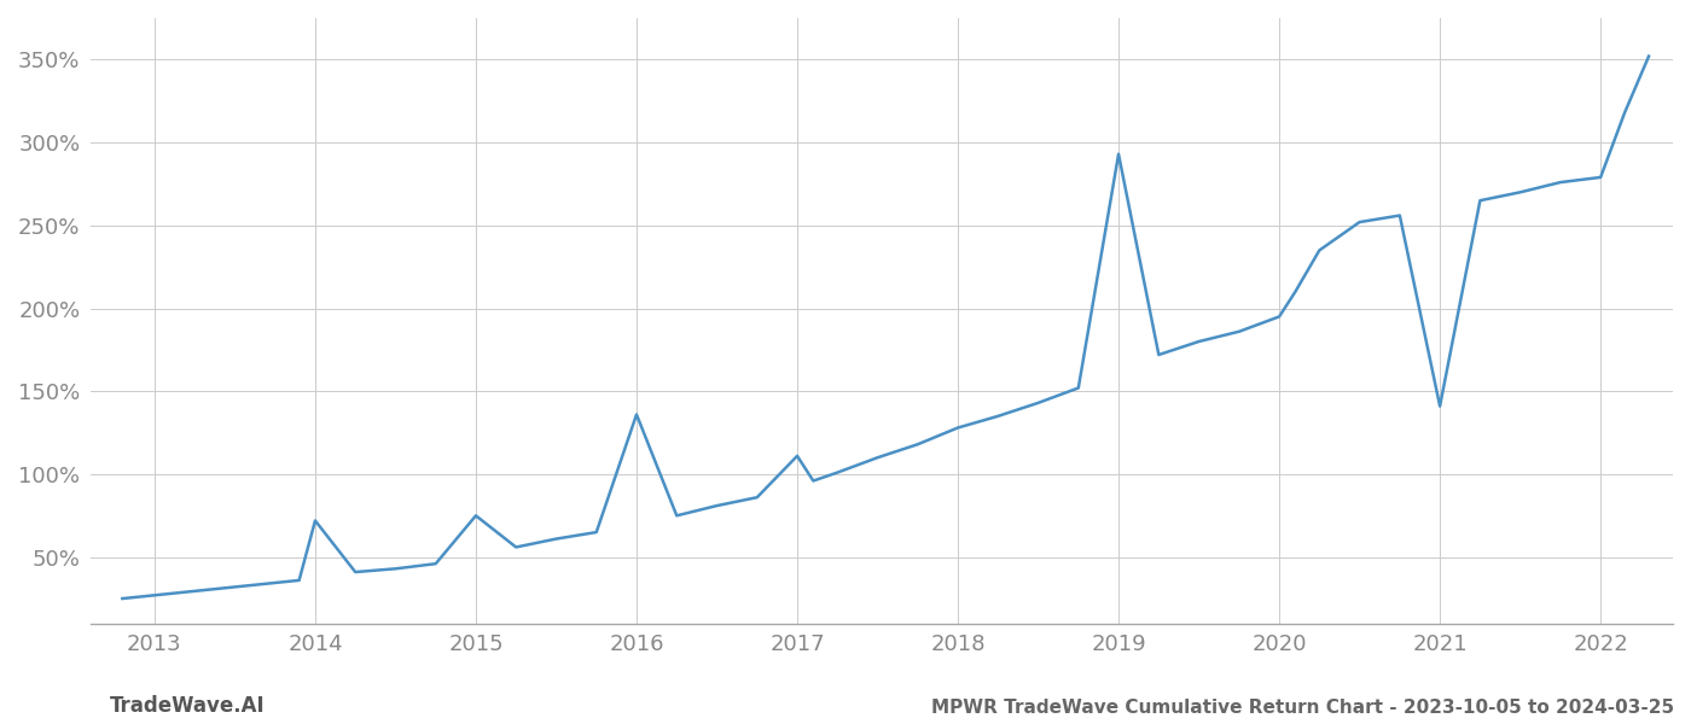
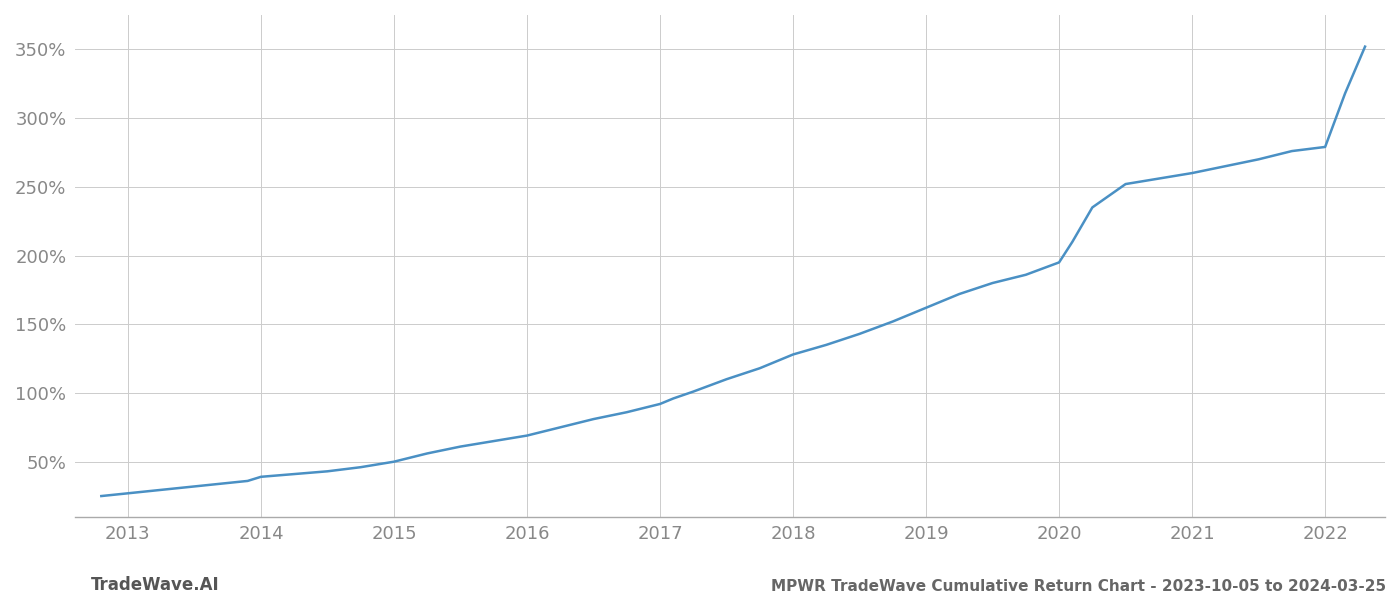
2014: 72% -> 39%
2015: 75% -> 50%
2016: 136% -> 69%
2017: 111% -> 92%
2019: 293% -> 162%
2021: 141% -> 260%
